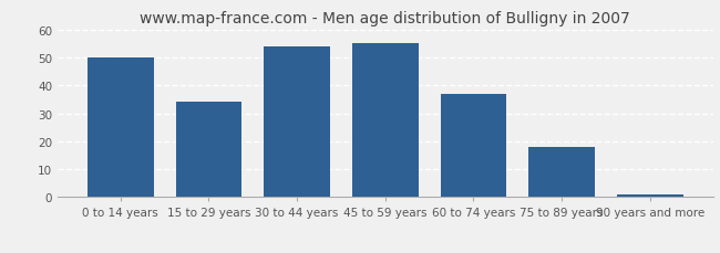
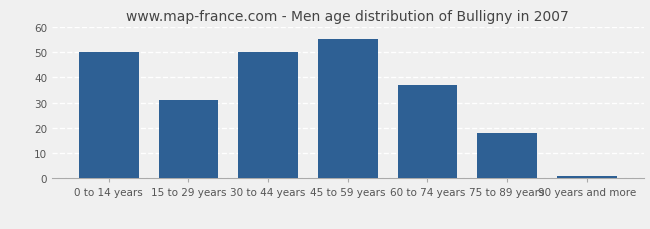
15 to 29 years: 34 -> 31
30 to 44 years: 54 -> 50
